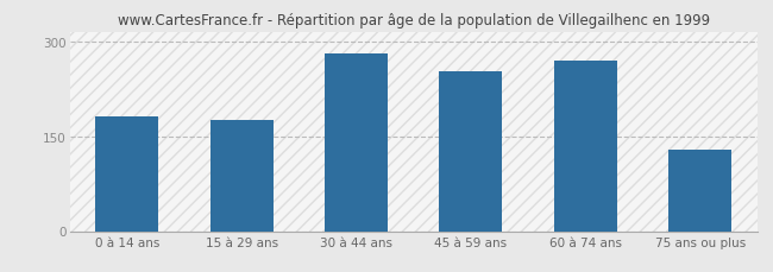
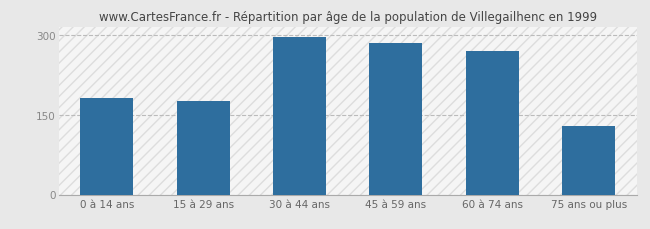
30 à 44 ans: 280 -> 295
45 à 59 ans: 252 -> 285
